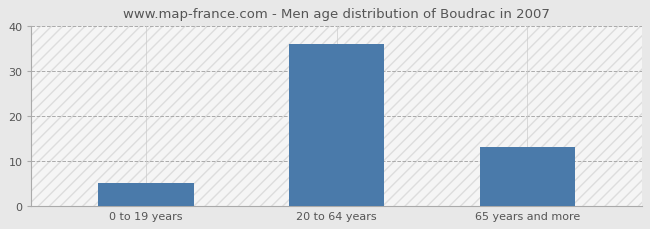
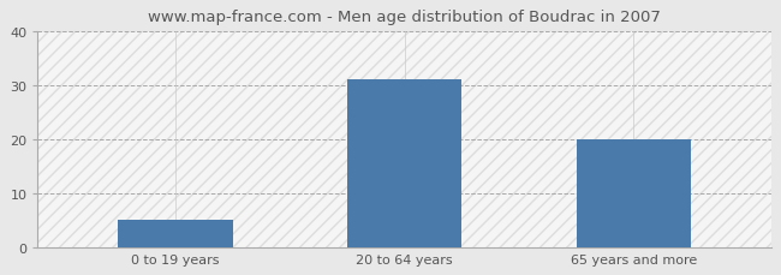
20 to 64 years: 36 -> 31
65 years and more: 13 -> 20
